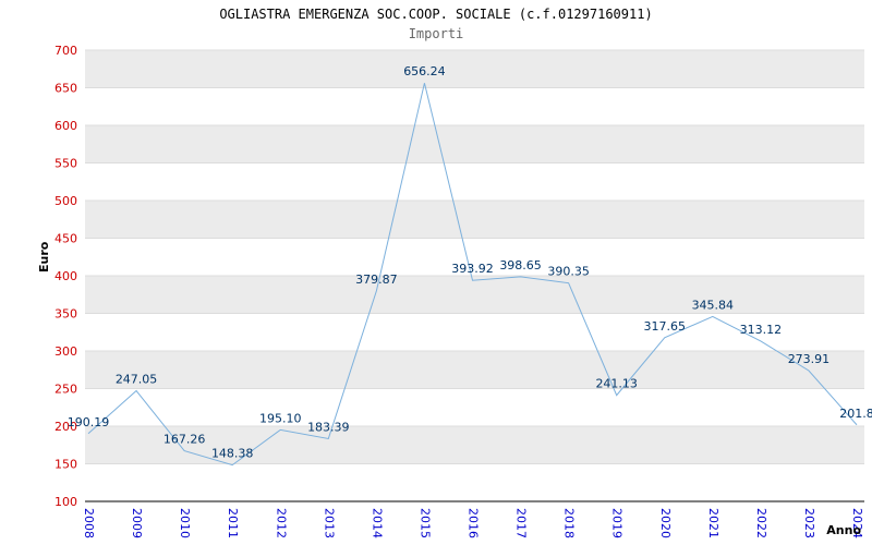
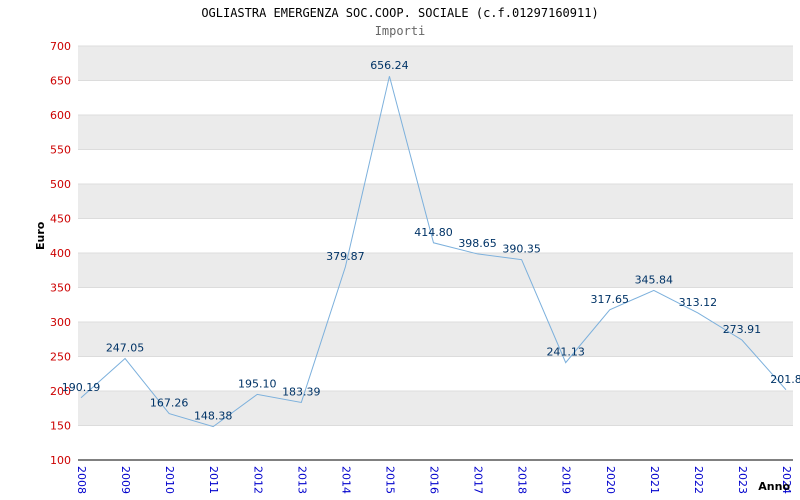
2016: 393.92 -> 414.80
